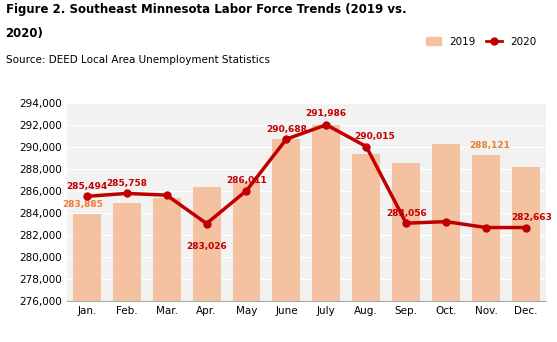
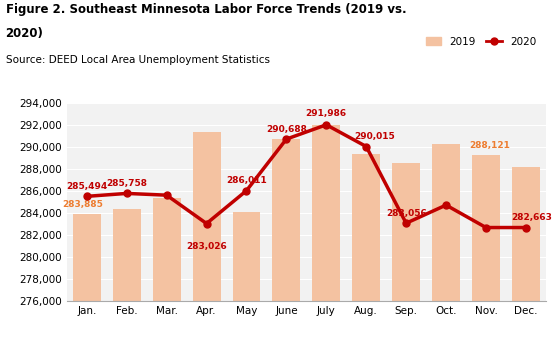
2019/Feb.: 284,900 -> 284,300
2019/Apr.: 286,300 -> 291,300
2019/May: 286,800 -> 284,100
2020/Oct.: 283,200 -> 284,700
